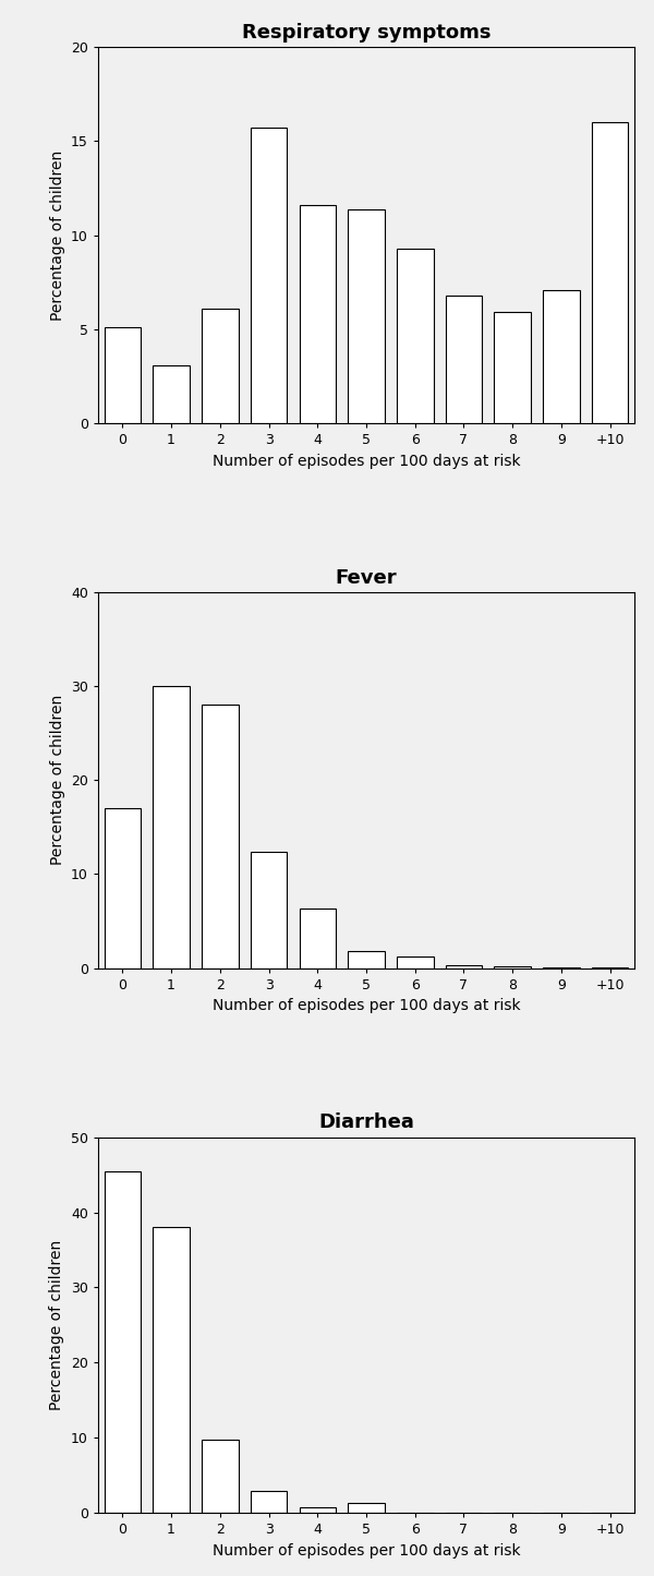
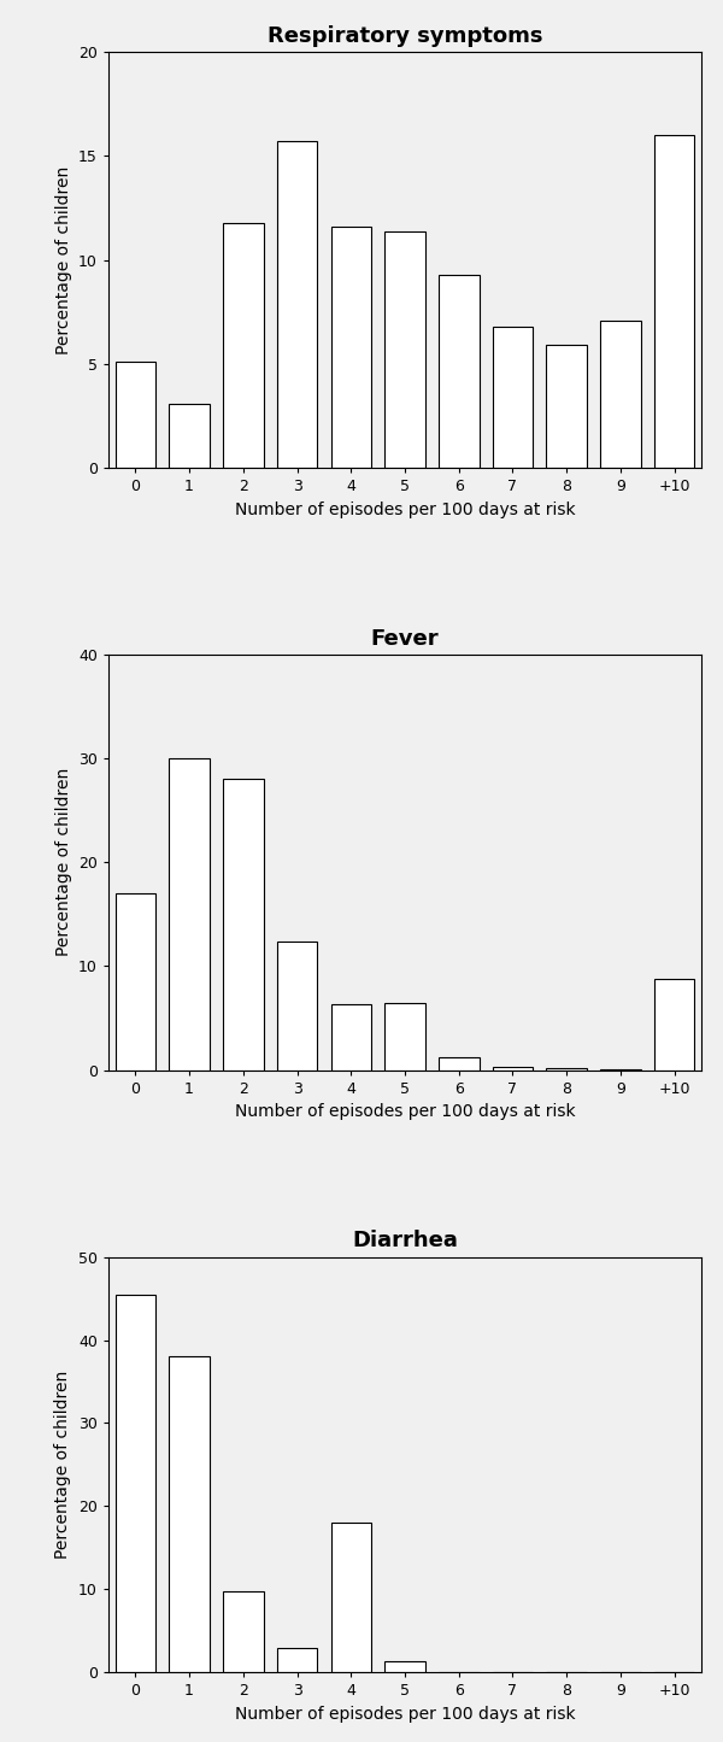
Respiratory symptoms/2: 6.1 -> 11.8
Fever/5: 1.8 -> 6.4
Fever/+10: 0.1 -> 8.8
Diarrhea/4: 0.7 -> 18.0
